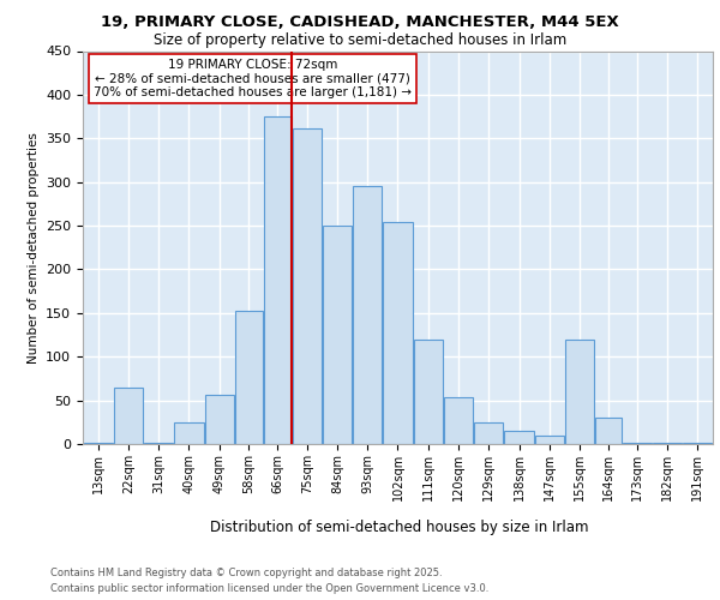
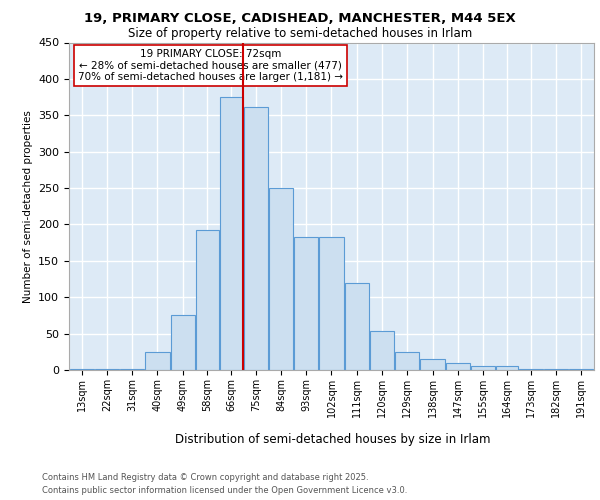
22sqm: 64 -> 2
49sqm: 56 -> 75
58sqm: 152 -> 193
93sqm: 296 -> 183
102sqm: 254 -> 183
155sqm: 120 -> 6
164sqm: 30 -> 6
